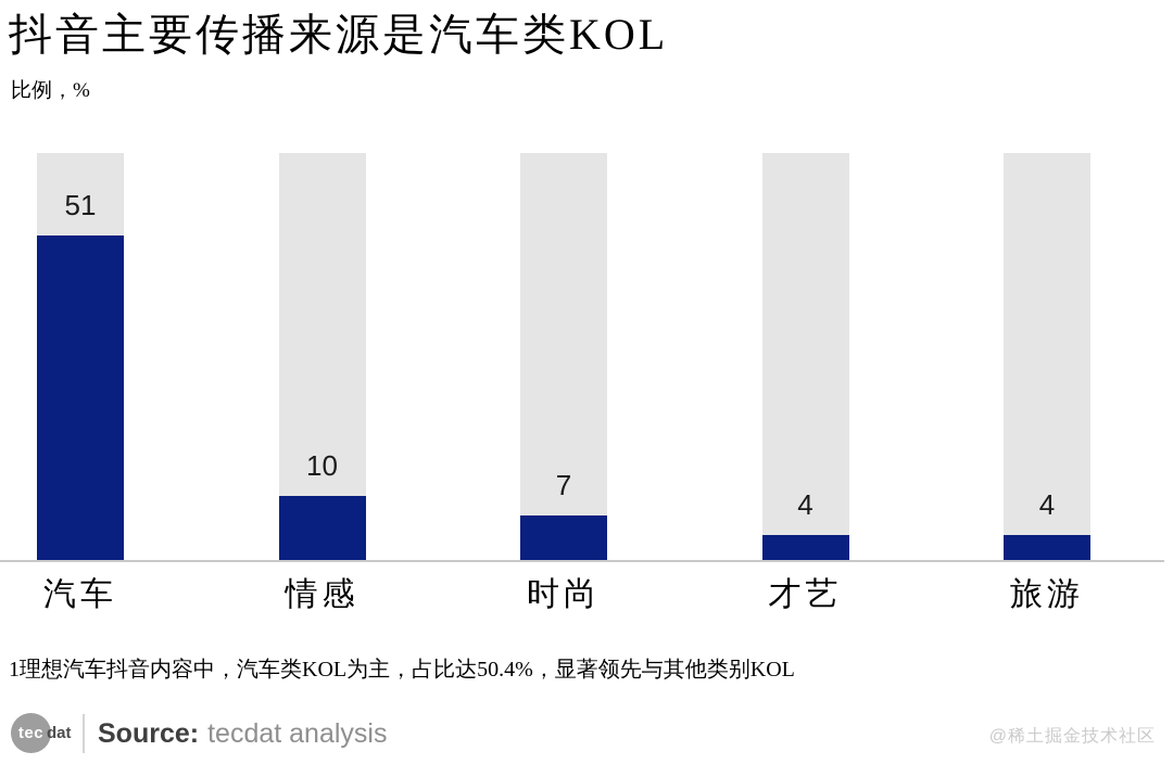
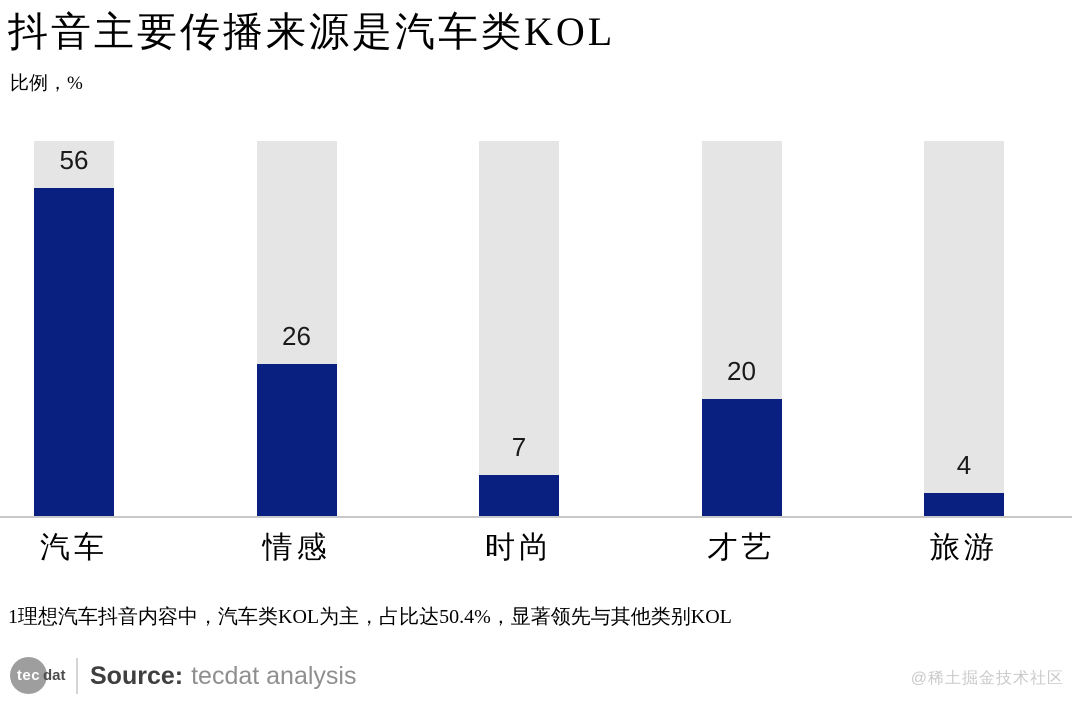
汽车: 51 -> 56
情感: 10 -> 26
才艺: 4 -> 20
